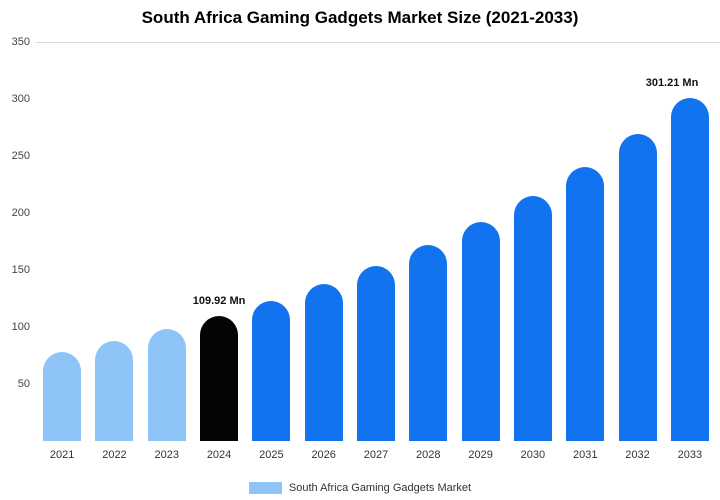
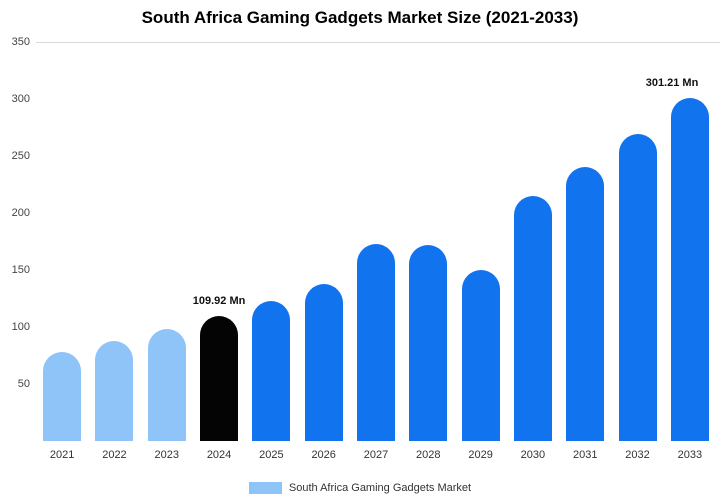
2027: 154 -> 173
2029: 192 -> 150
